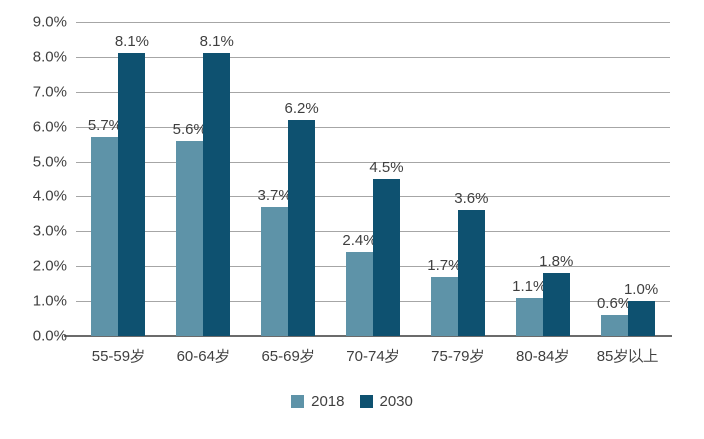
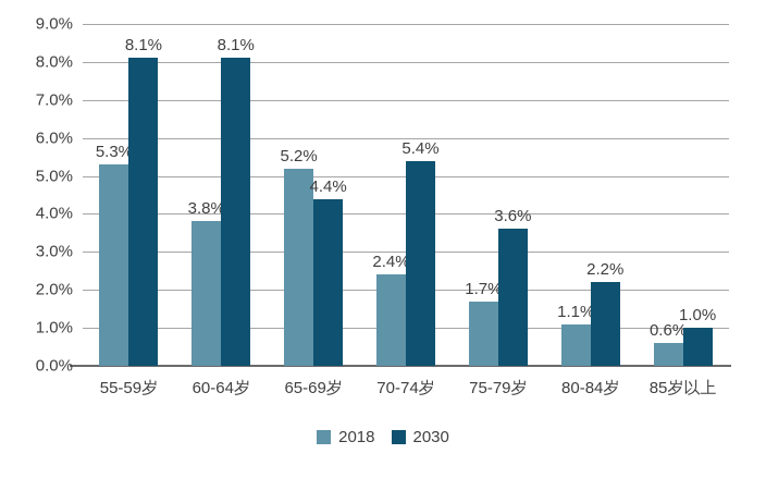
2018/55-59岁: 5.7% -> 5.3%
2018/60-64岁: 5.6% -> 3.8%
2018/65-69岁: 3.7% -> 5.2%
2030/65-69岁: 6.2% -> 4.4%
2030/70-74岁: 4.5% -> 5.4%
2030/80-84岁: 1.8% -> 2.2%
